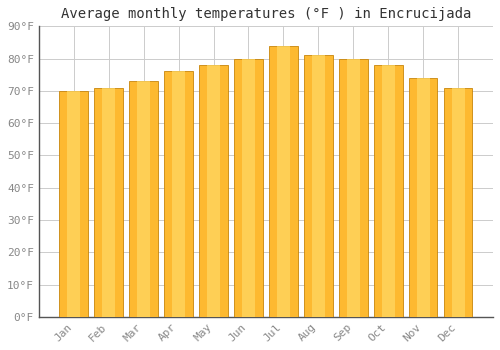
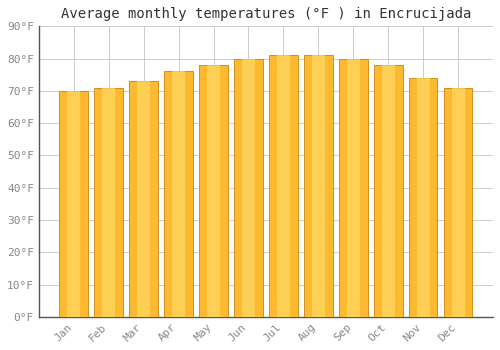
Jul: 84°F -> 81°F
